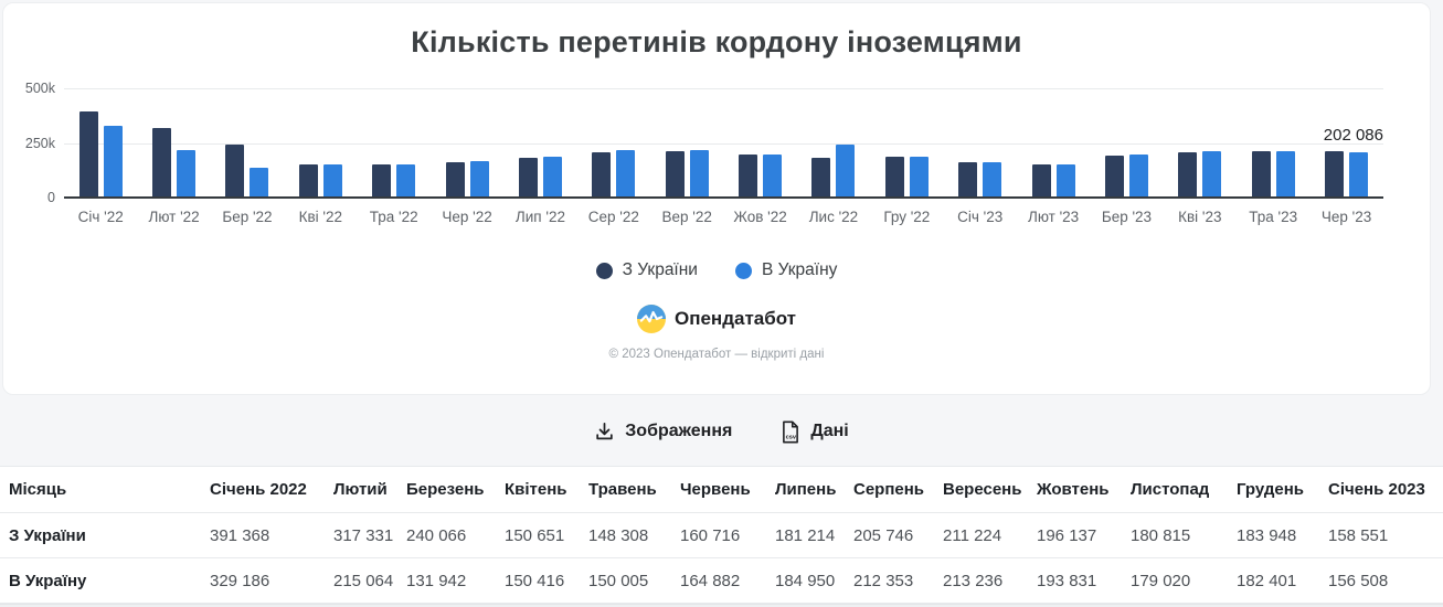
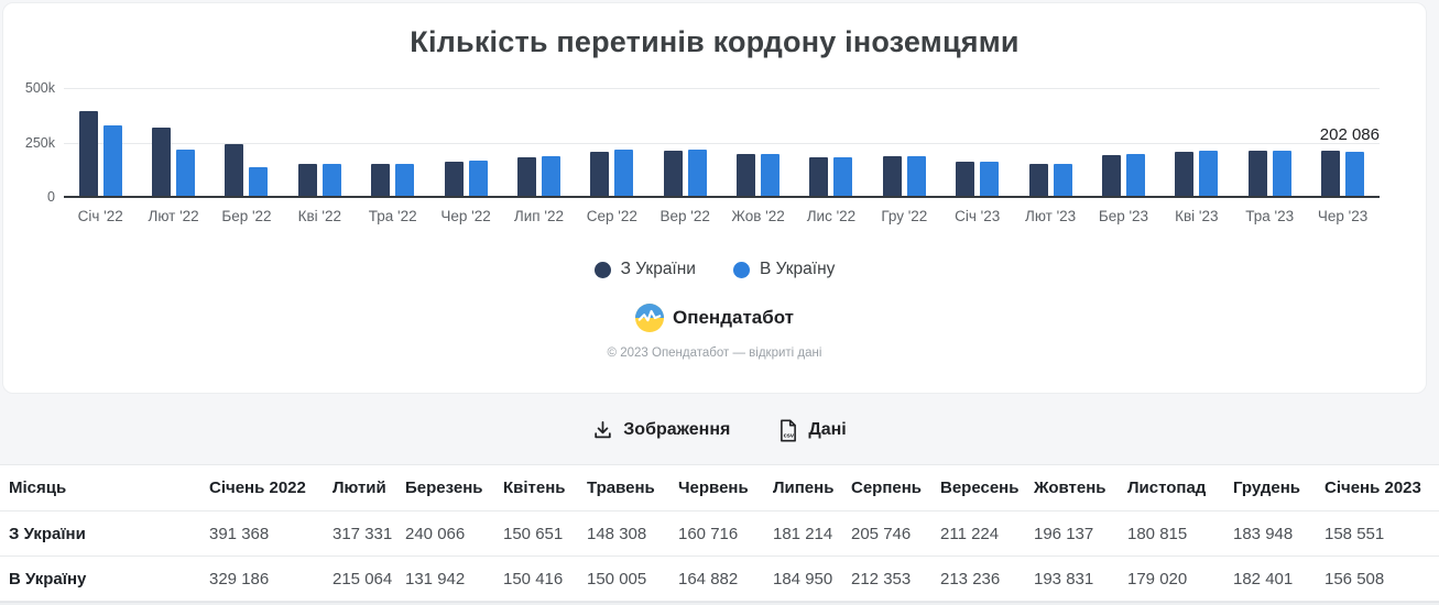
В Україну/Лис '22: 240k -> 180k
